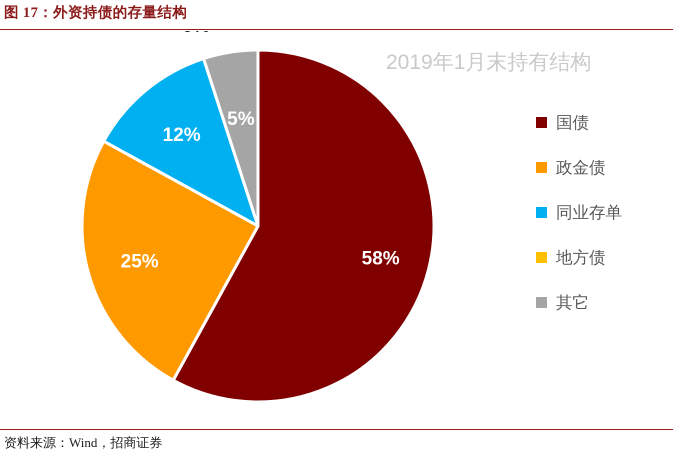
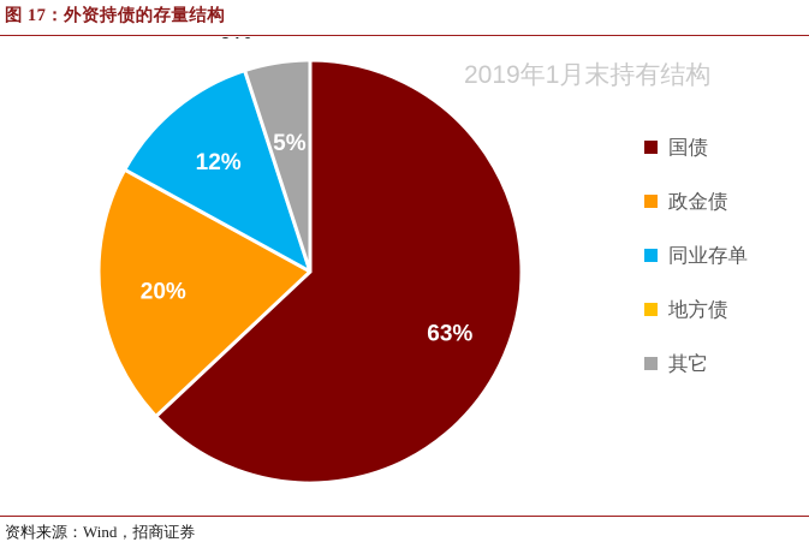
国债: 58% -> 63%
政金债: 25% -> 20%
